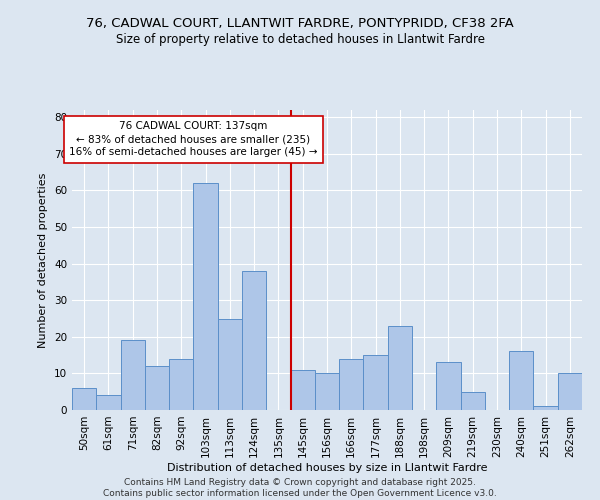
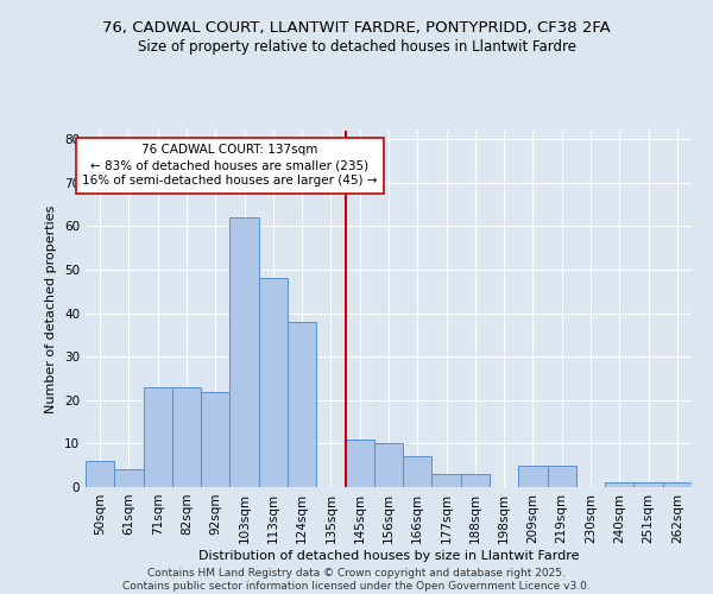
71sqm: 19 -> 23
82sqm: 12 -> 23
92sqm: 14 -> 22
113sqm: 25 -> 48
166sqm: 14 -> 7
177sqm: 15 -> 3
188sqm: 23 -> 3
209sqm: 13 -> 5
240sqm: 16 -> 1
262sqm: 10 -> 1
